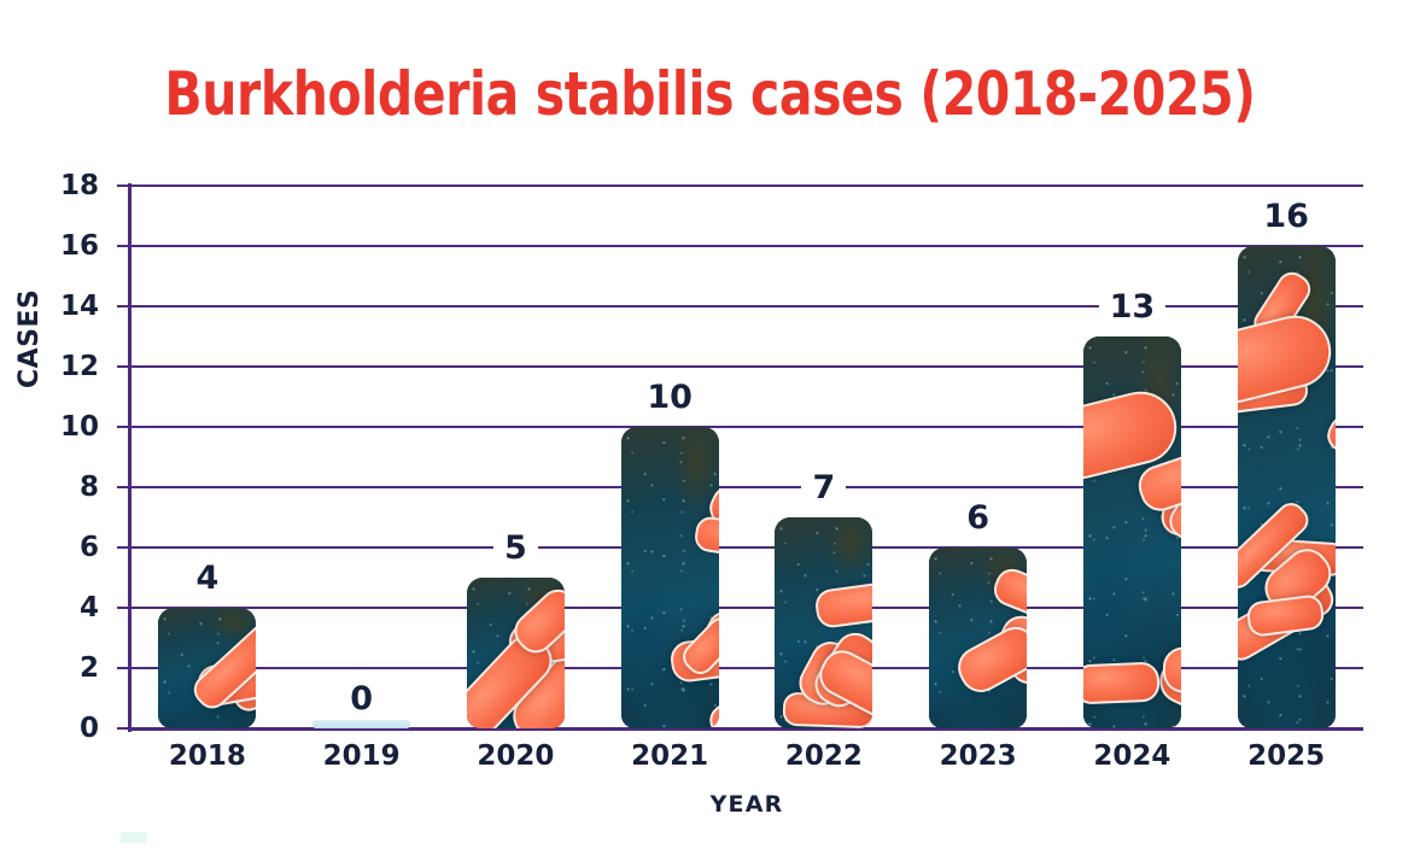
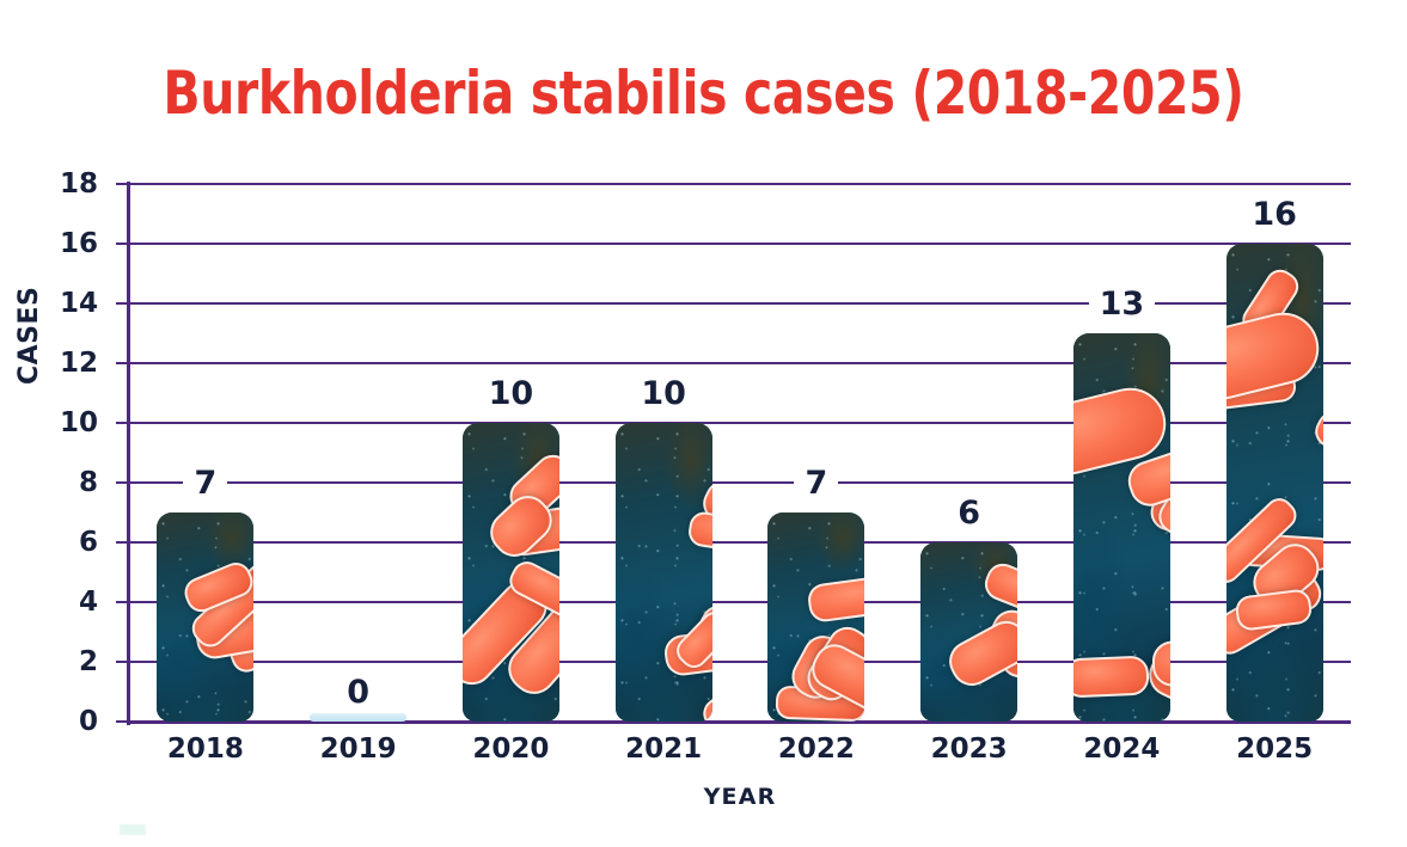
2018: 4 -> 7
2020: 5 -> 10
